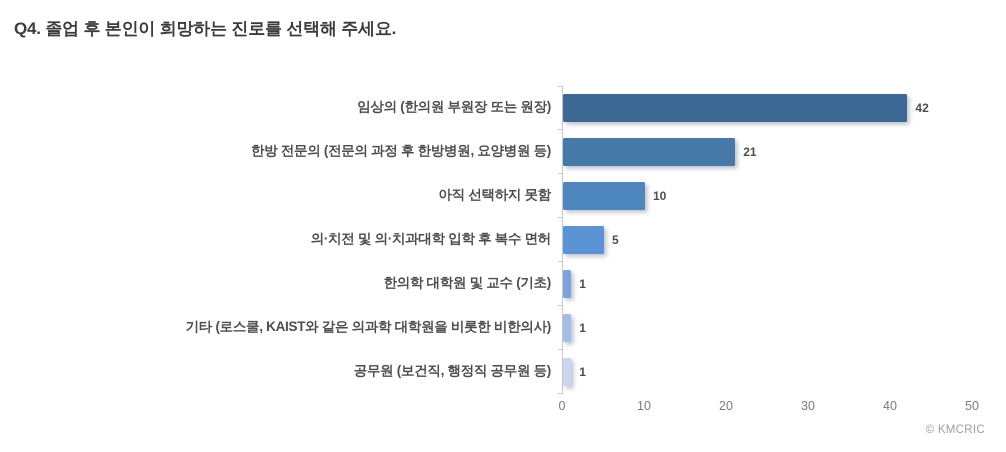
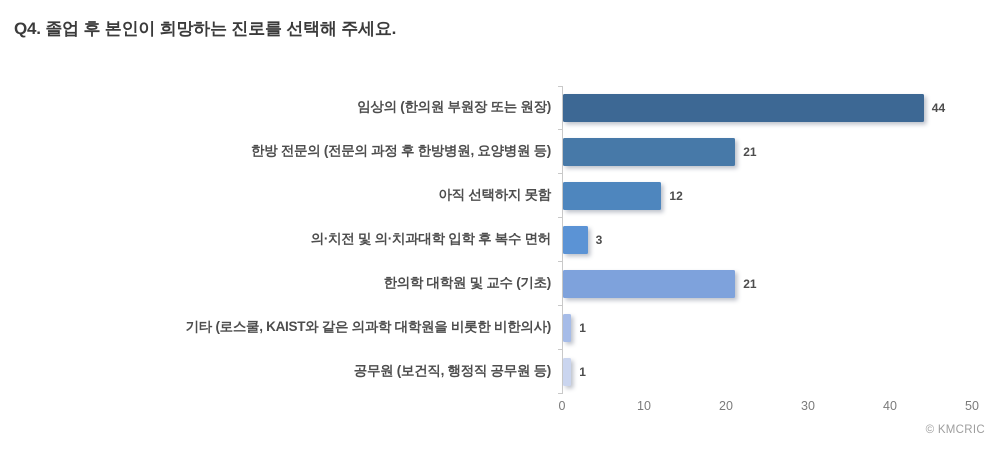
임상의 (한의원 부원장 또는 원장): 42 -> 44
아직 선택하지 못함: 10 -> 12
의·치전 및 의·치과대학 입학 후 복수 면허: 5 -> 3
한의학 대학원 및 교수 (기초): 1 -> 21
